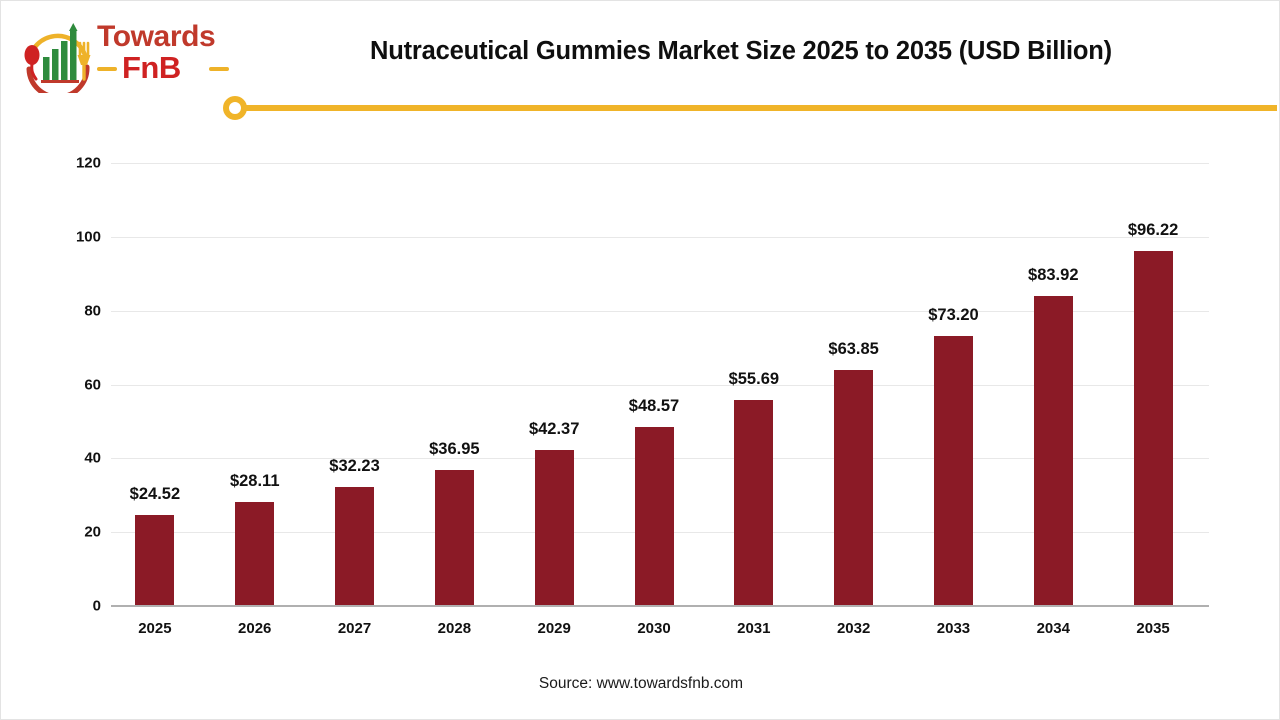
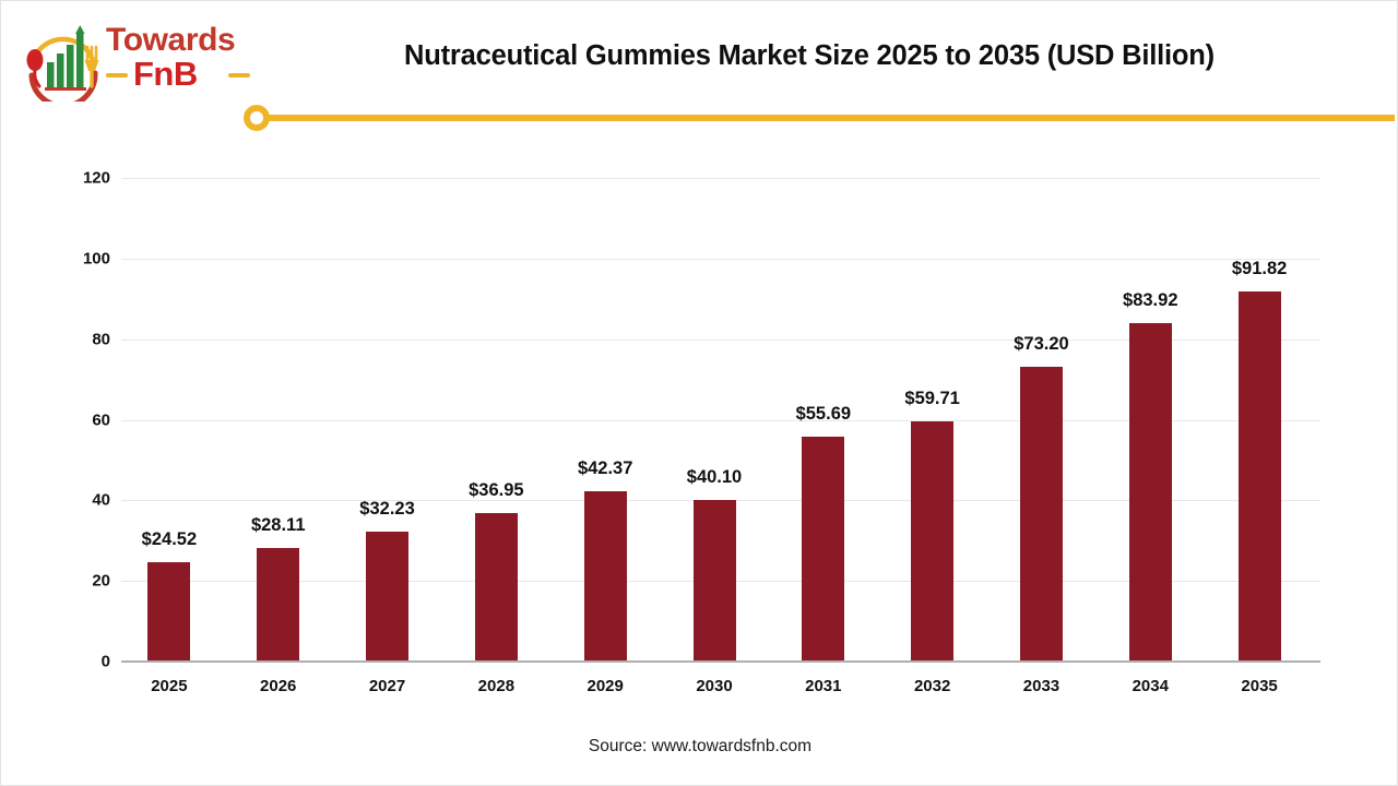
2030: $48.57 -> $40.10
2032: $63.85 -> $59.71
2035: $96.22 -> $91.82
